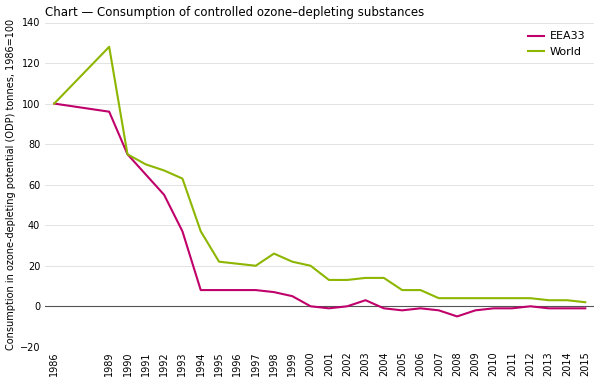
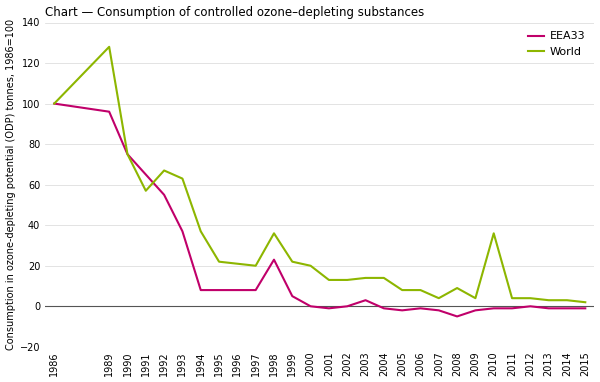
World/1991: 70 -> 57
EEA33/1998: 7 -> 23
World/1998: 26 -> 36
World/2008: 4 -> 9
World/2010: 4 -> 36
